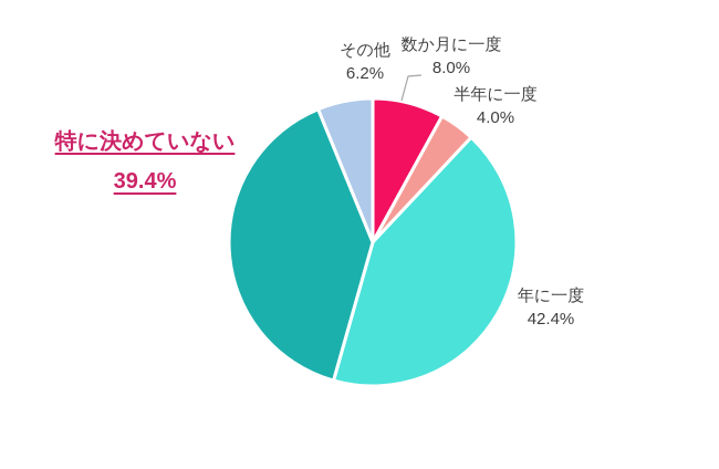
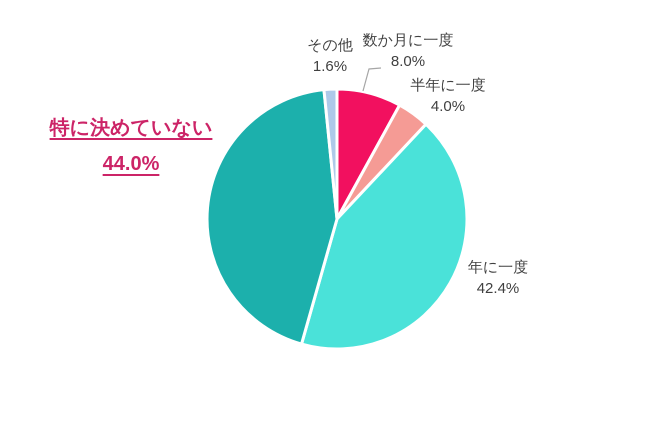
特に決めていない: 39.4% -> 44.0%
その他: 6.2% -> 1.6%
